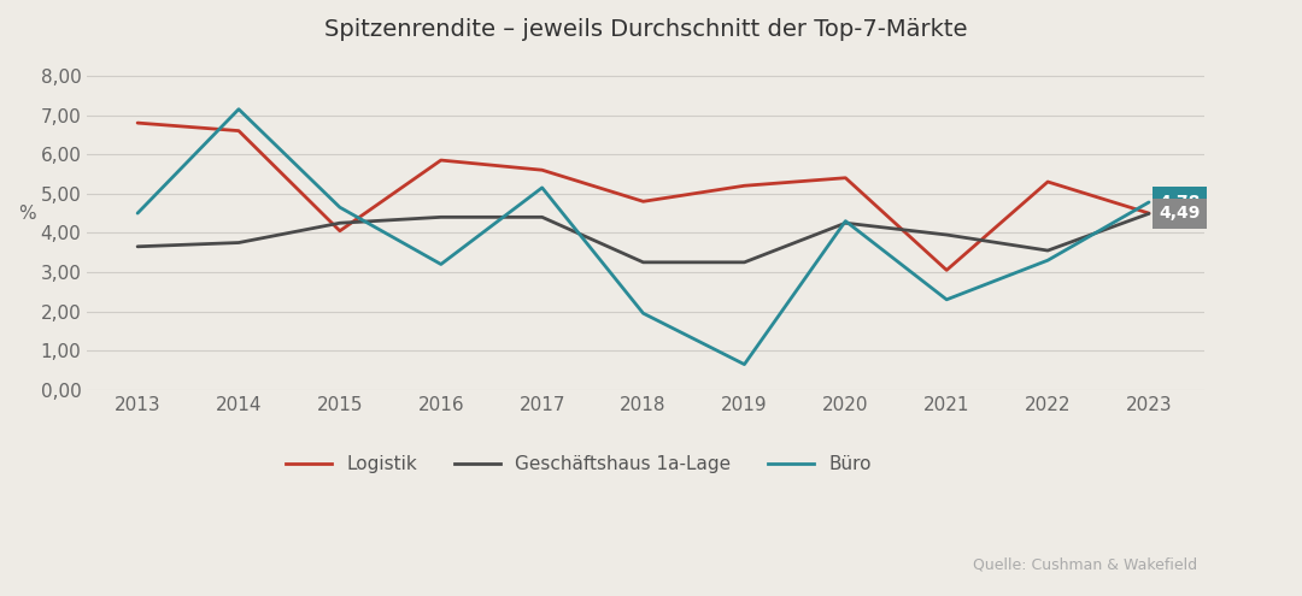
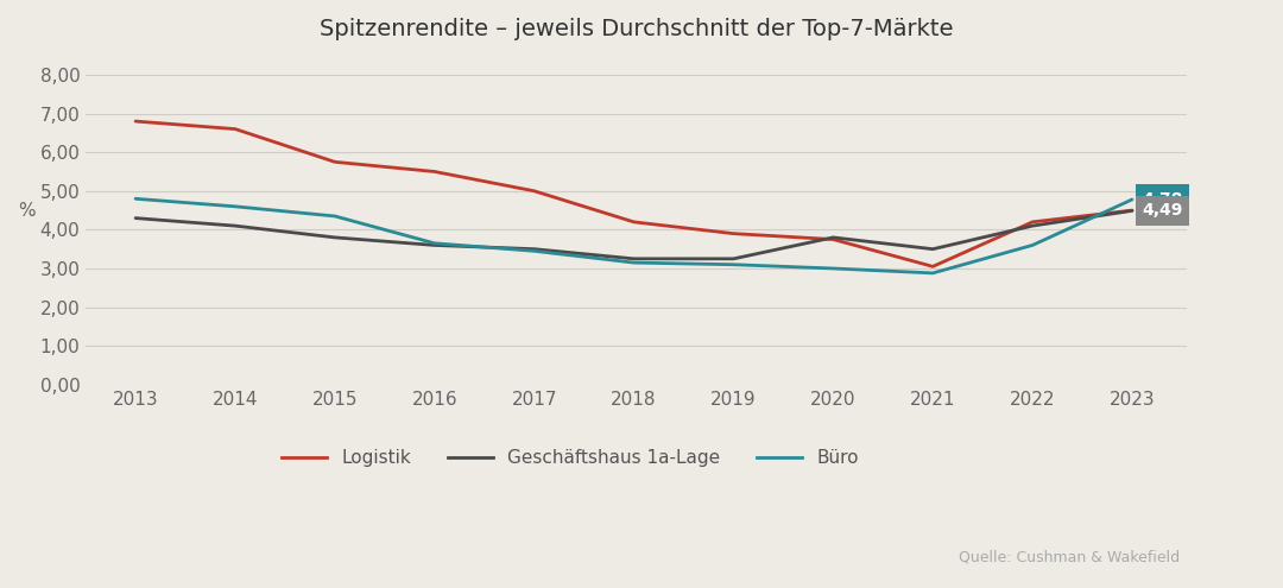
Geschäftshaus 1a-Lage/2013: 3,65 -> 4,30
Büro/2013: 4,50 -> 4,80
Geschäftshaus 1a-Lage/2014: 3,75 -> 4,10
Büro/2014: 7,15 -> 4,60
Logistik/2015: 4,05 -> 5,75
Geschäftshaus 1a-Lage/2015: 4,25 -> 3,80
Büro/2015: 4,65 -> 4,35
Logistik/2016: 5,85 -> 5,50
Geschäftshaus 1a-Lage/2016: 4,40 -> 3,60
Büro/2016: 3,20 -> 3,65
Logistik/2017: 5,60 -> 5,00
Geschäftshaus 1a-Lage/2017: 4,40 -> 3,50
Büro/2017: 5,15 -> 3,45
Logistik/2018: 4,80 -> 4,20
Büro/2018: 1,95 -> 3,15
Logistik/2019: 5,20 -> 3,90
Büro/2019: 0,65 -> 3,10
Logistik/2020: 5,40 -> 3,75
Geschäftshaus 1a-Lage/2020: 4,25 -> 3,80
Büro/2020: 4,30 -> 3,00
Geschäftshaus 1a-Lage/2021: 3,95 -> 3,50
Büro/2021: 2,30 -> 2,88
Logistik/2022: 5,30 -> 4,20
Geschäftshaus 1a-Lage/2022: 3,55 -> 4,10
Büro/2022: 3,30 -> 3,60
